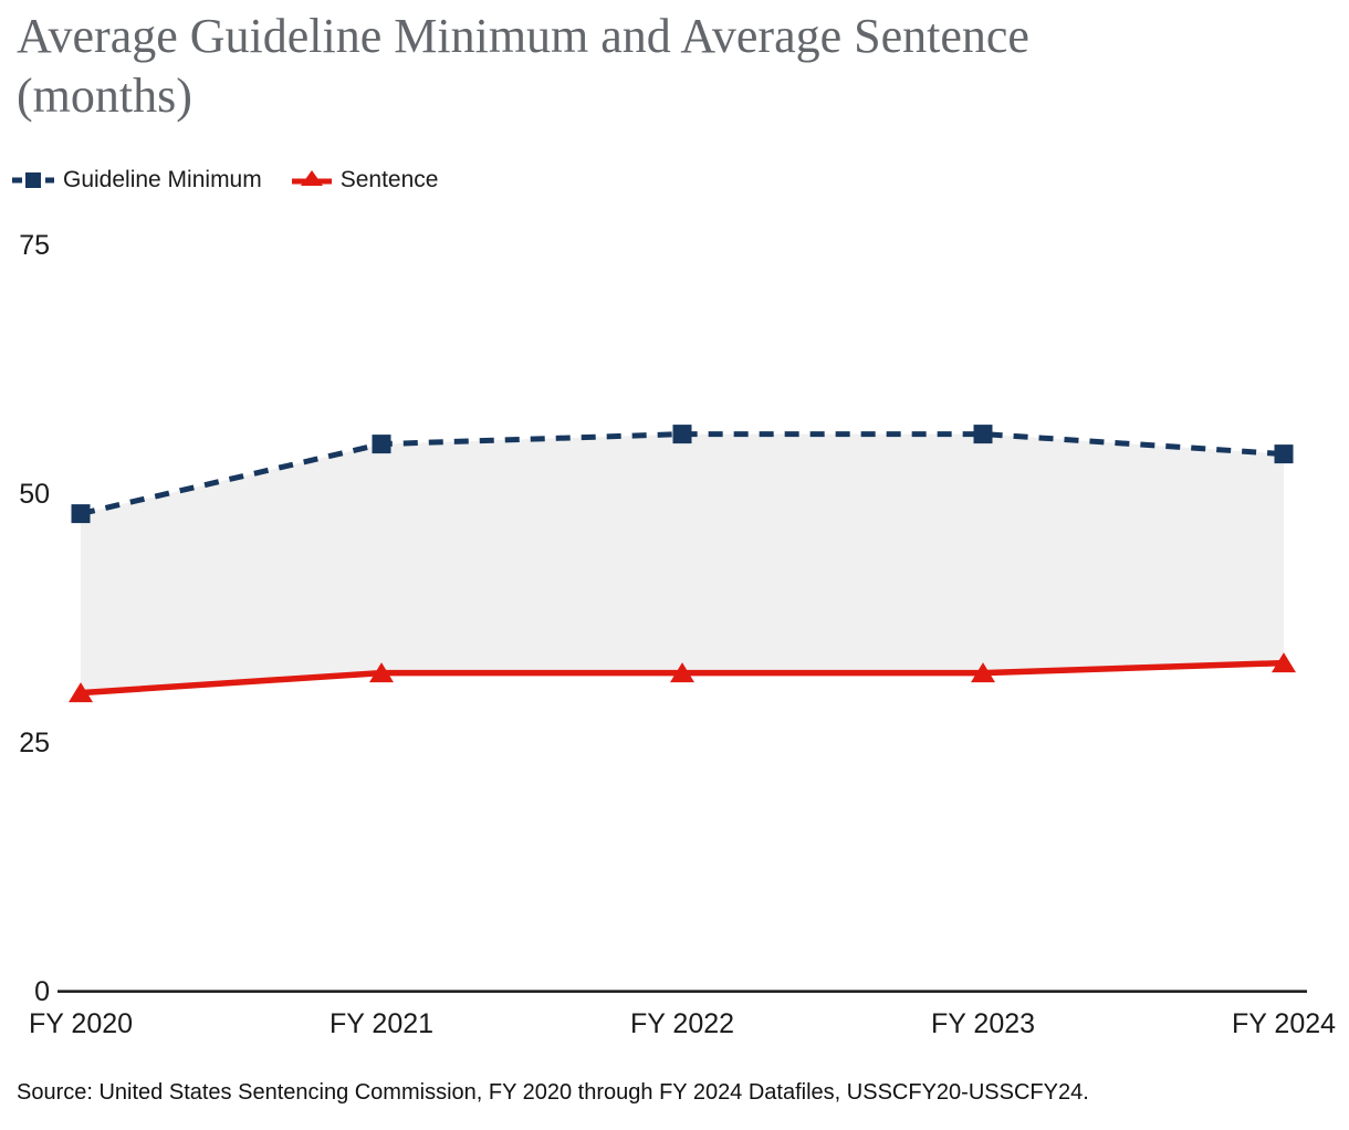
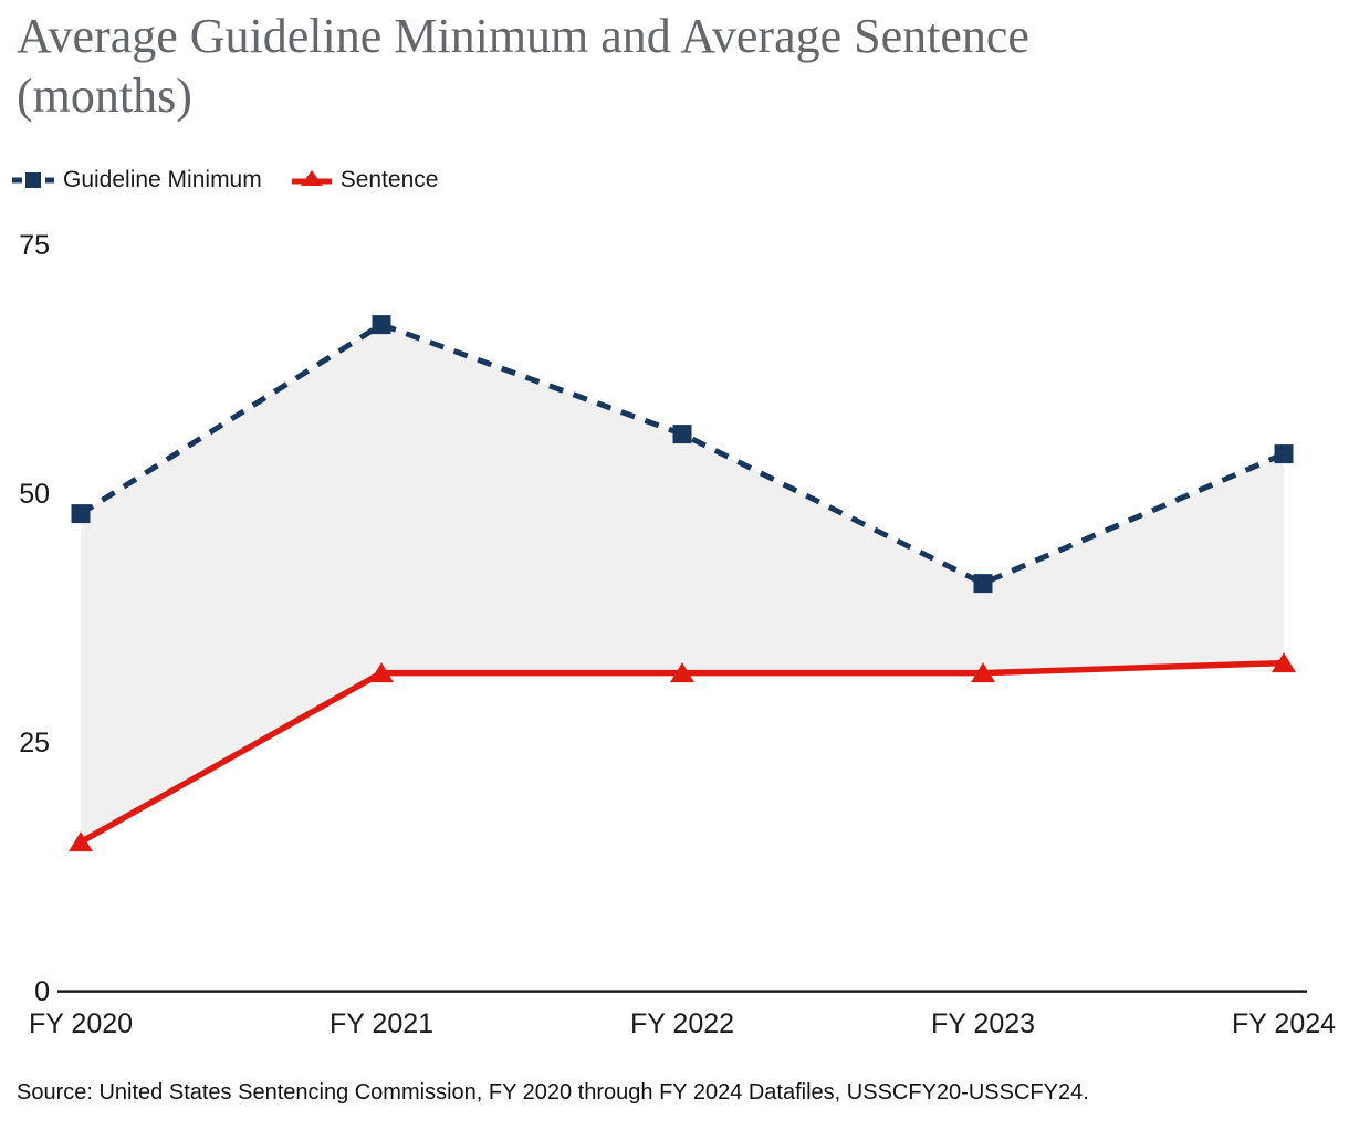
Sentence/FY 2020: 30 -> 15
Guideline Minimum/FY 2021: 55 -> 67
Guideline Minimum/FY 2023: 56 -> 41
